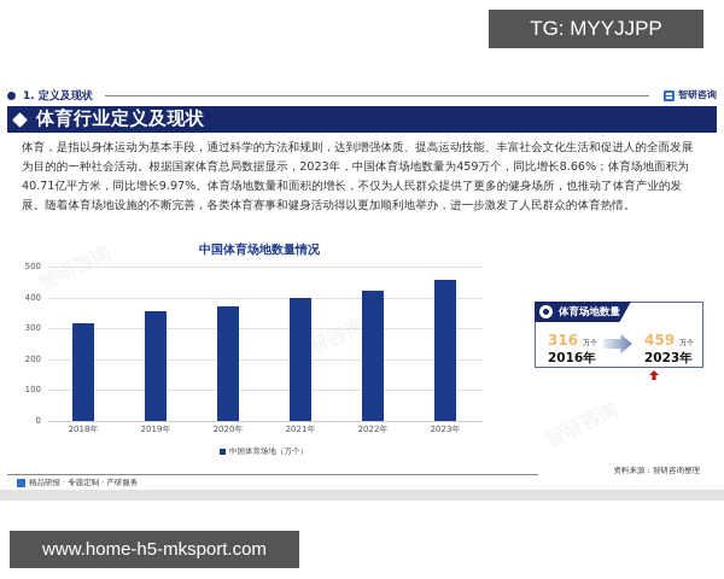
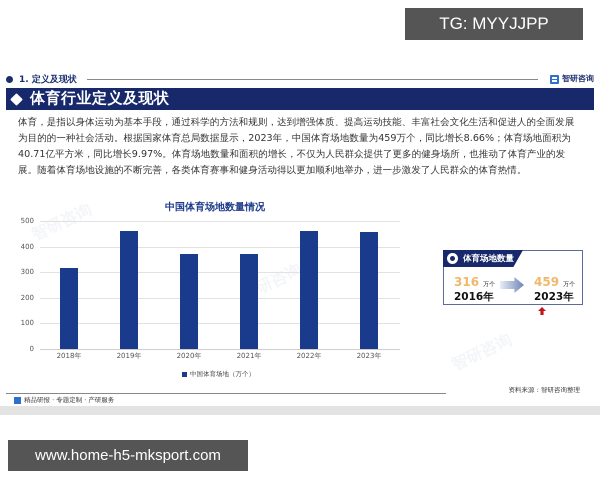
2019年: 350 -> 460
2021年: 400 -> 370
2022年: 420 -> 460
